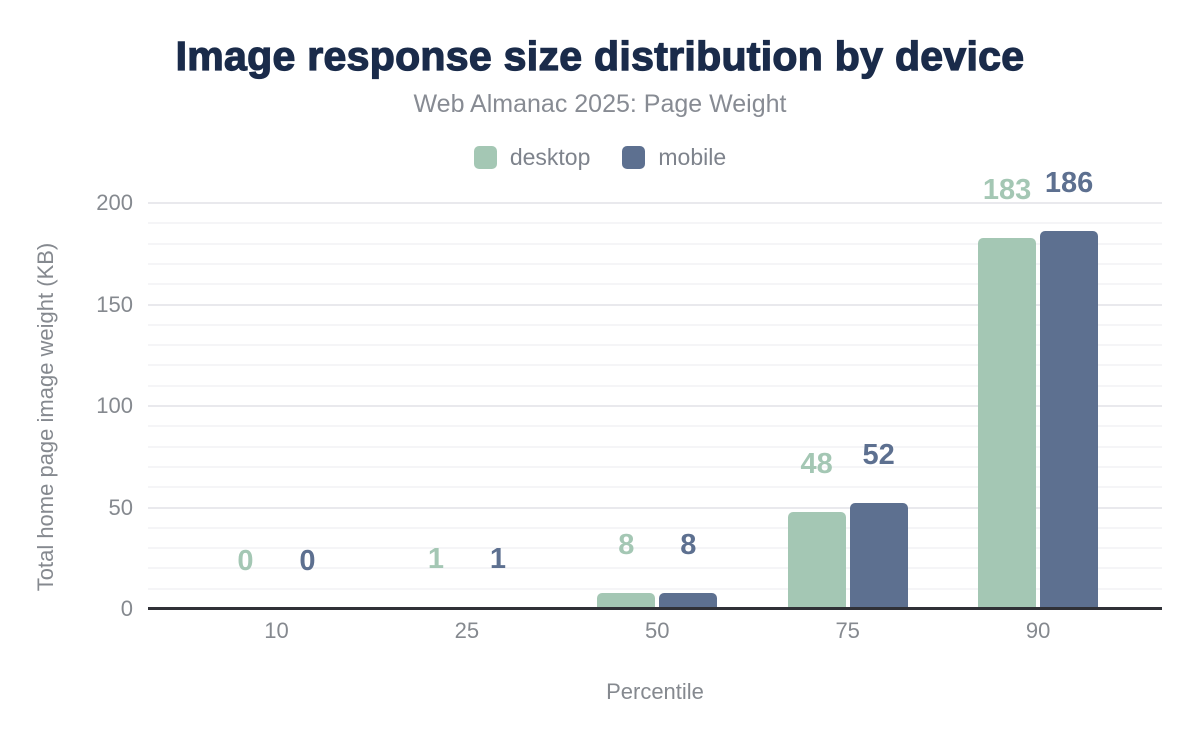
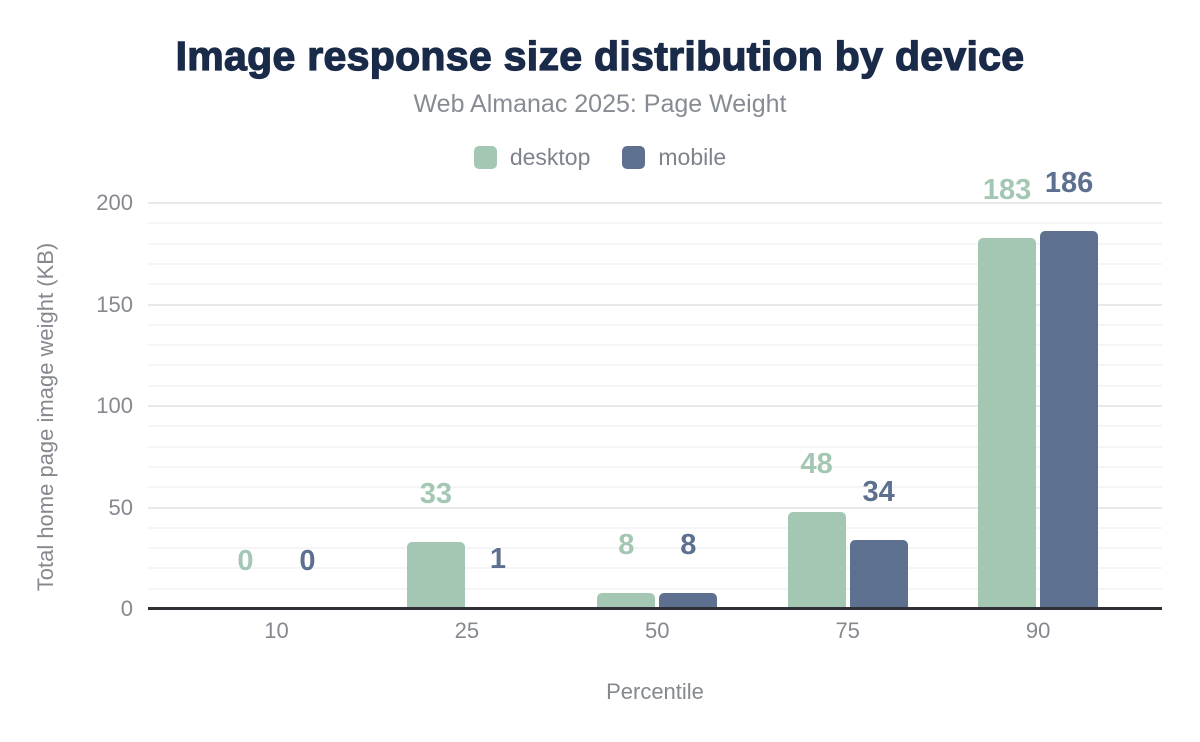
desktop/25: 1 -> 33
mobile/75: 52 -> 34
